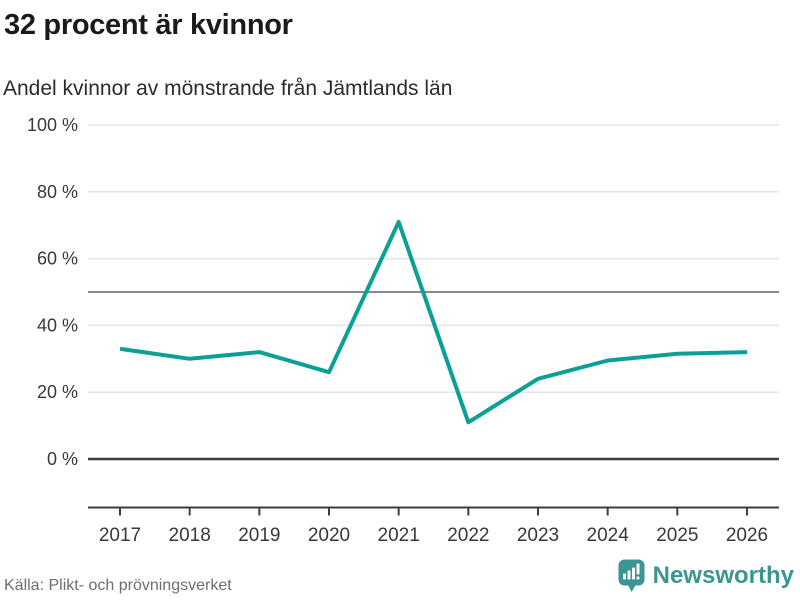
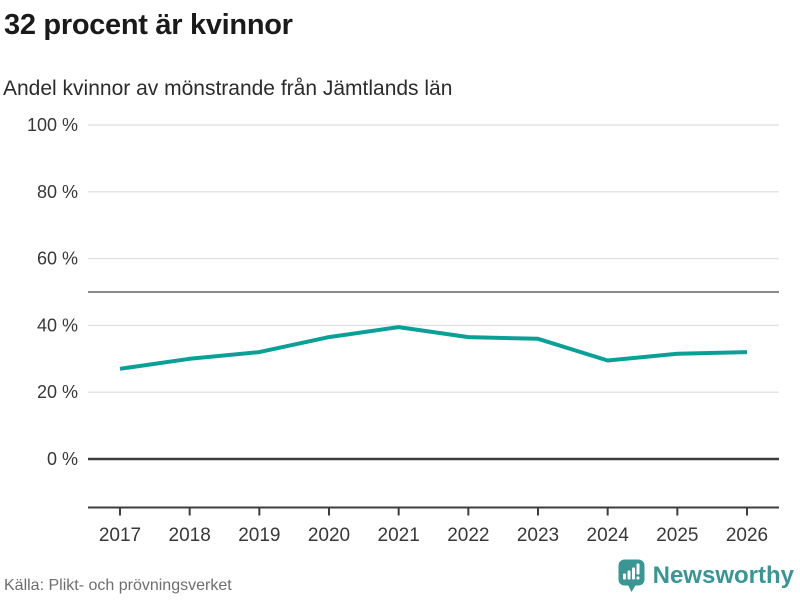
2017: 33% -> 27%
2020: 26% -> 36%
2021: 71% -> 40%
2022: 11% -> 36%
2023: 24% -> 36%
